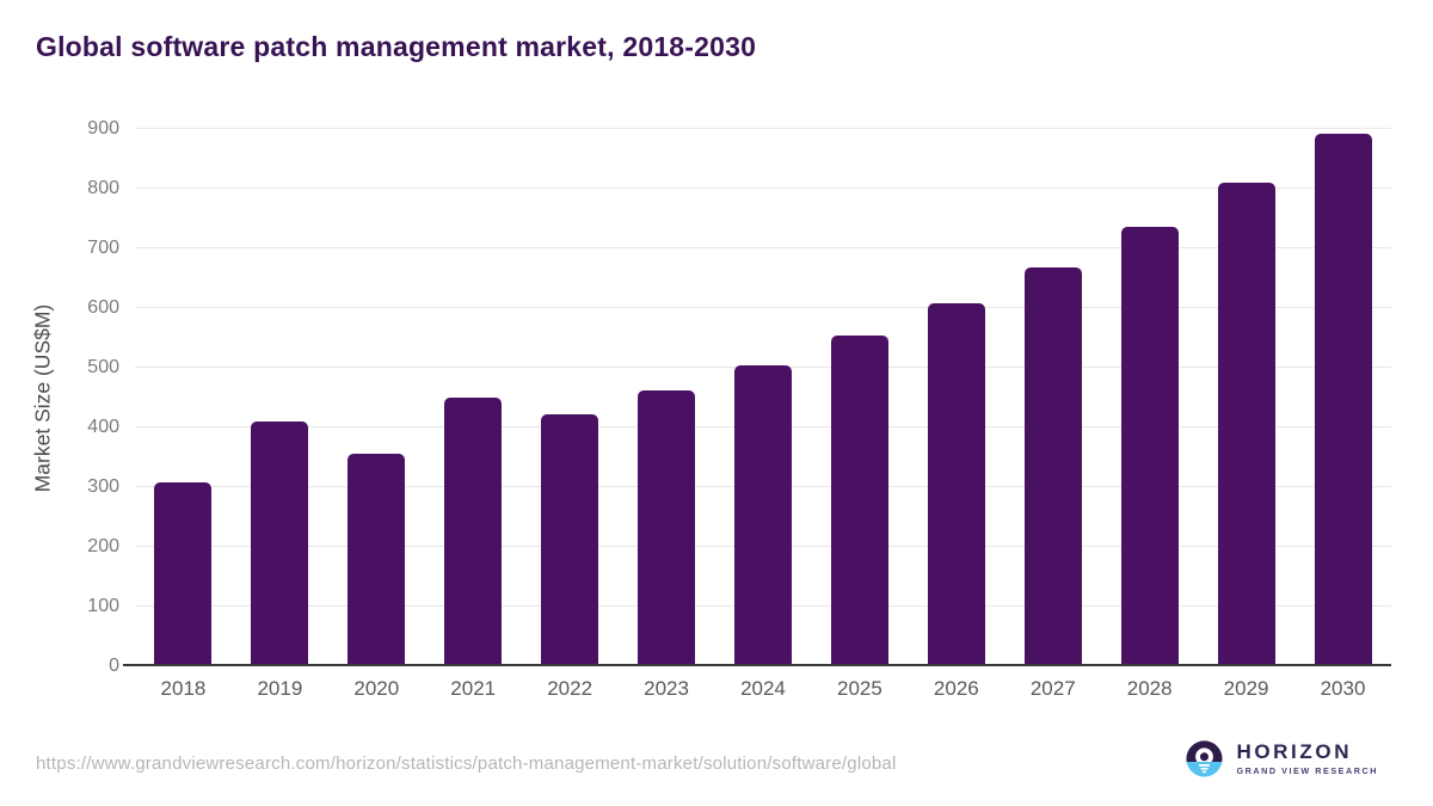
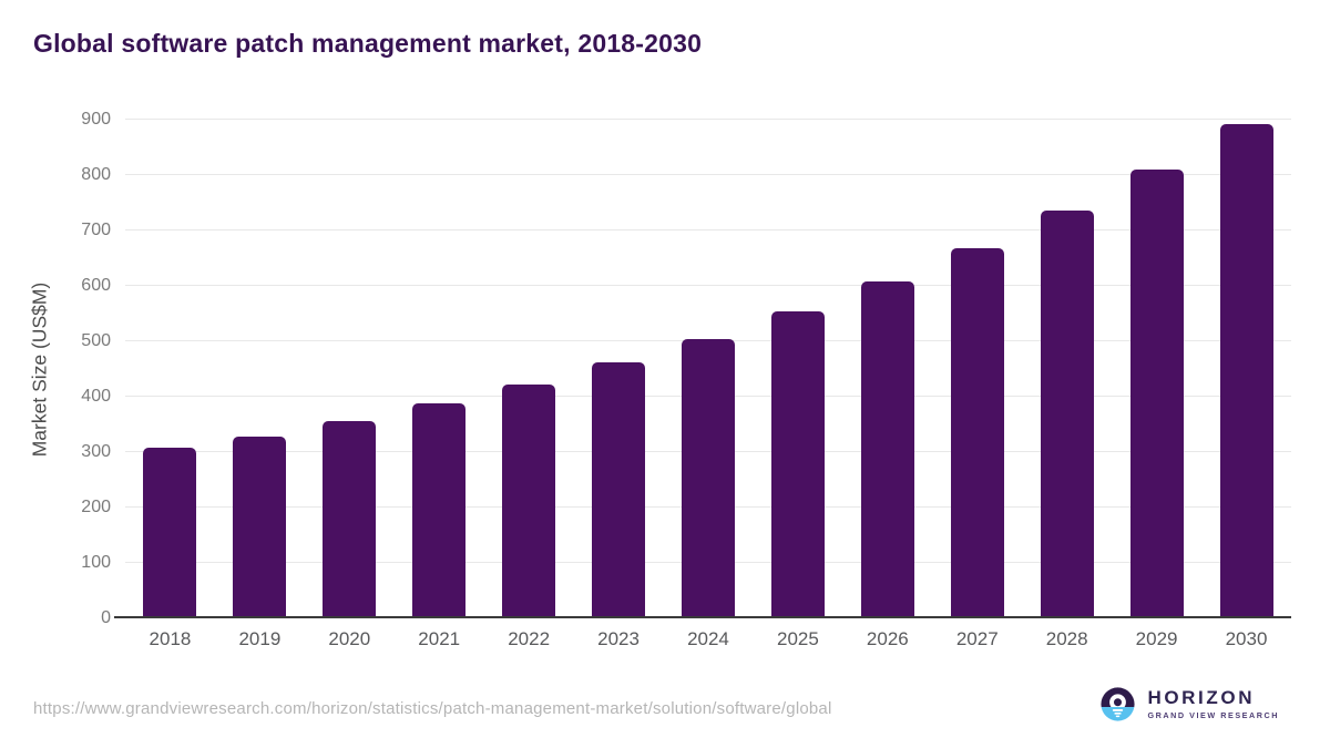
2019: 410 -> 330
2021: 450 -> 390
